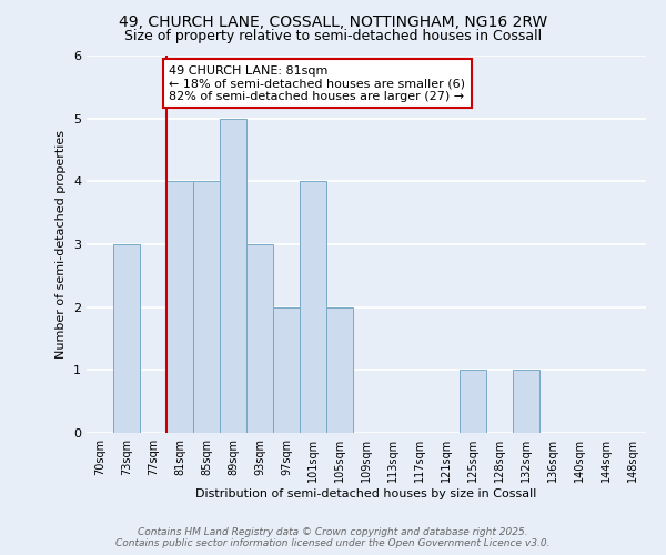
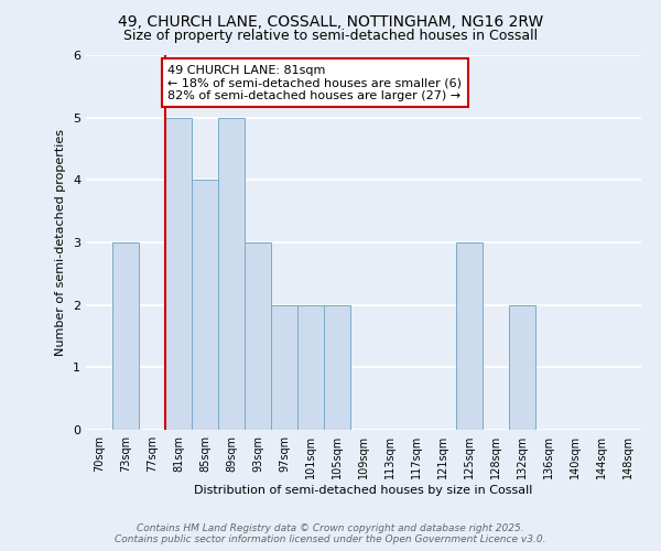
81sqm: 4 -> 5
101sqm: 4 -> 2
125sqm: 1 -> 3
132sqm: 1 -> 2
